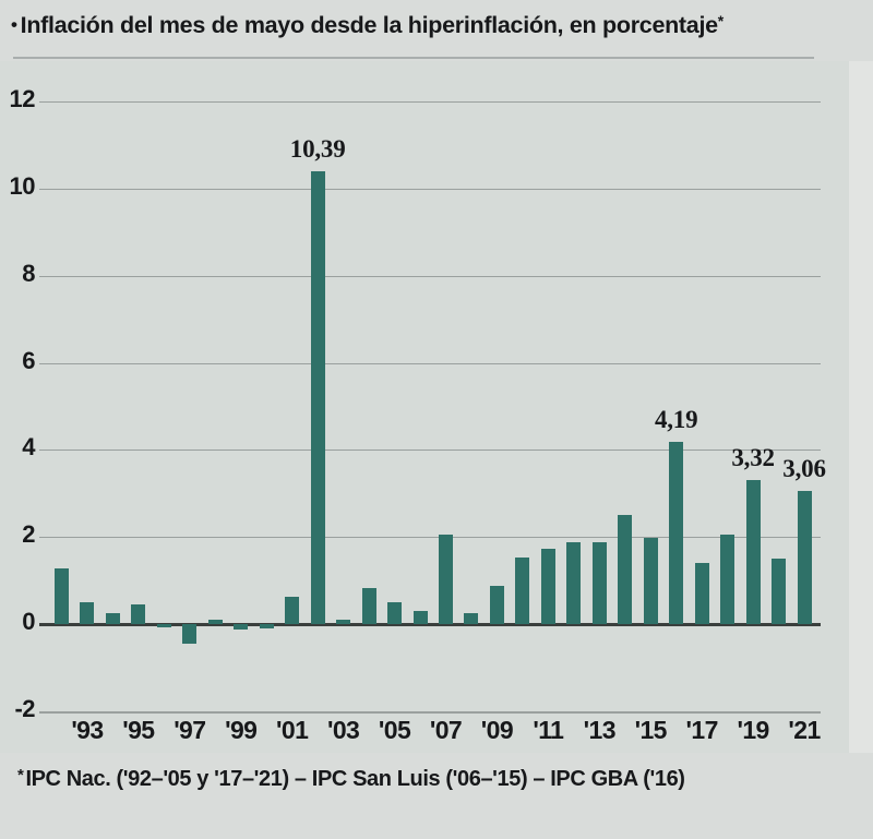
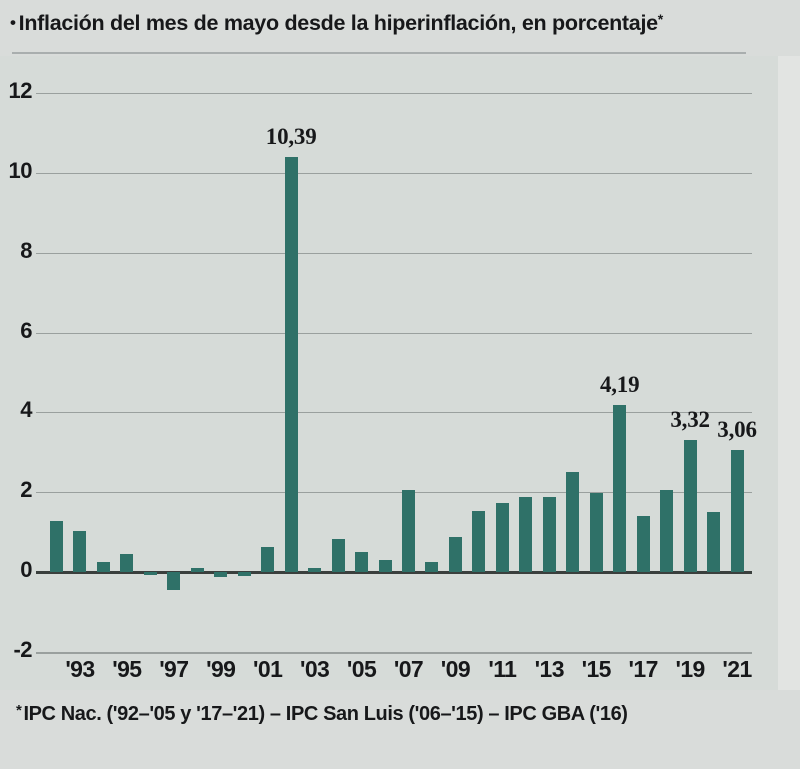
'93: 0.5 -> 1.0
